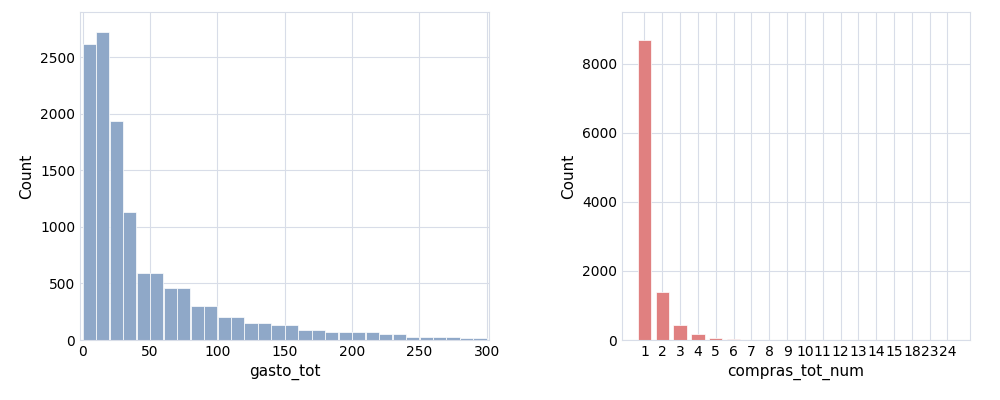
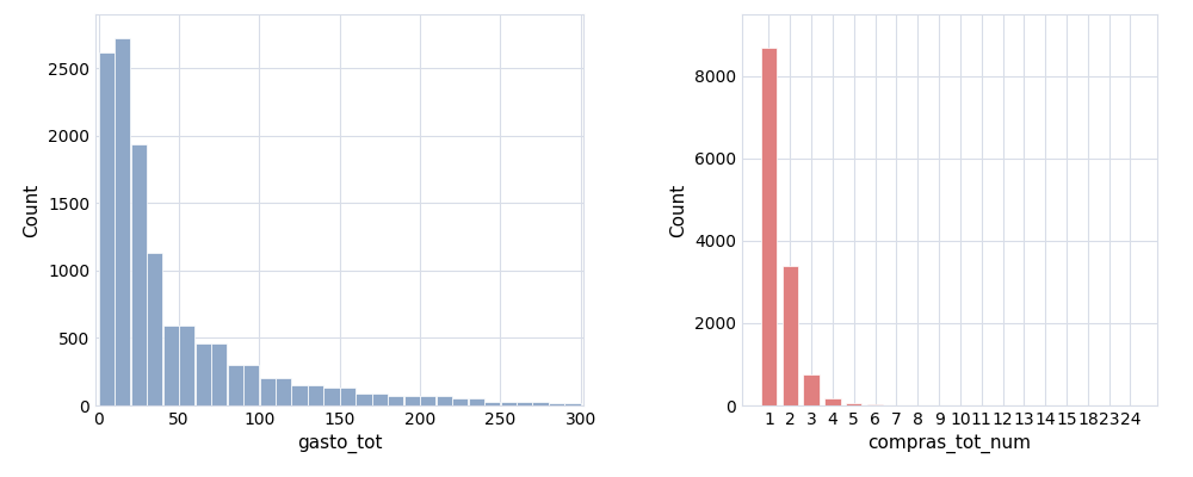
2: 1380 -> 3400
3: 420 -> 750
